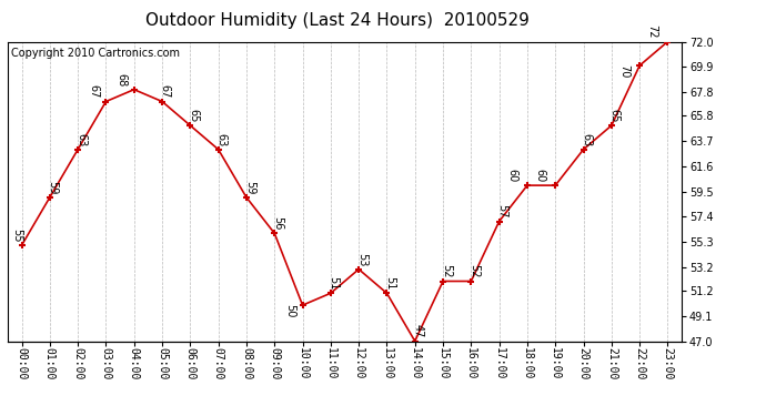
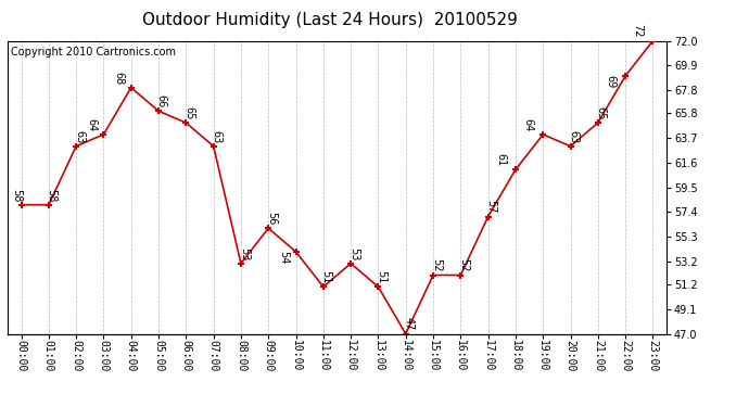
00:00: 55 -> 58
01:00: 59 -> 58
03:00: 67 -> 64
05:00: 67 -> 66
08:00: 59 -> 53
10:00: 50 -> 54
18:00: 60 -> 61
19:00: 60 -> 64
22:00: 70 -> 69
